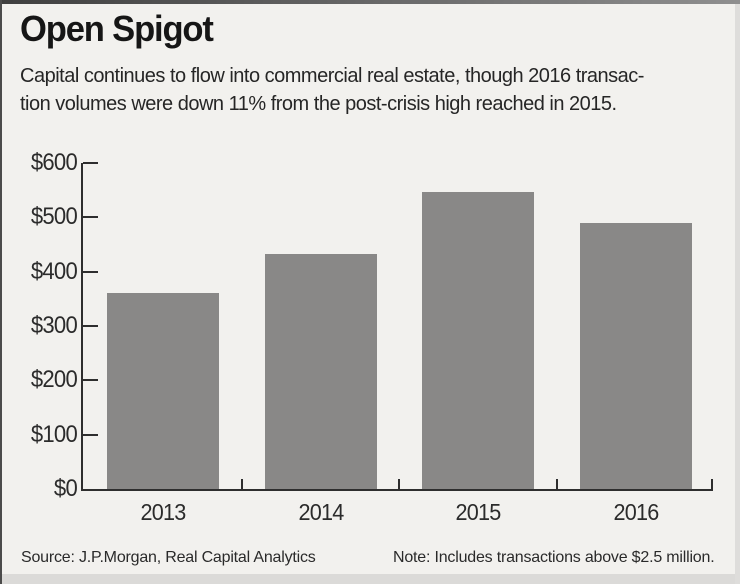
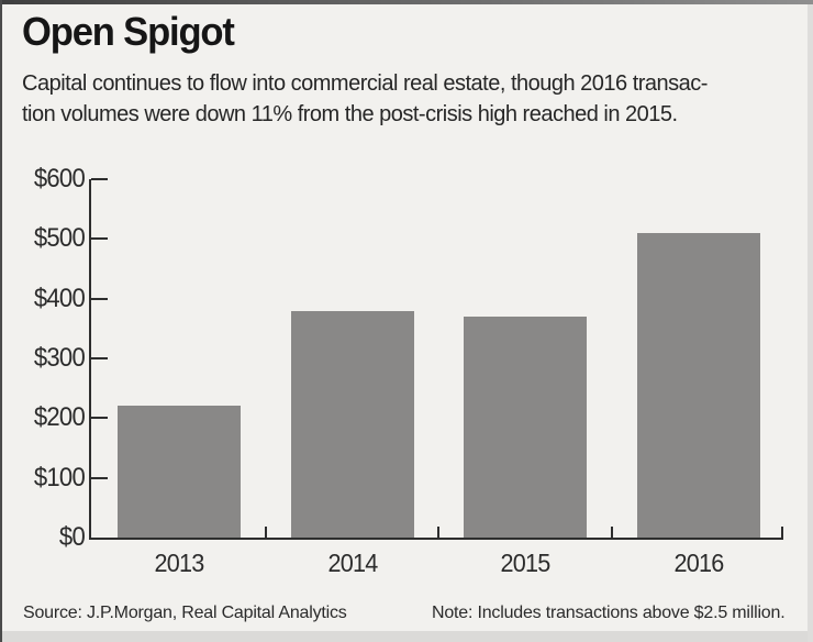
2013: $360 -> $220
2014: $430 -> $380
2015: $550 -> $370
2016: $490 -> $510
